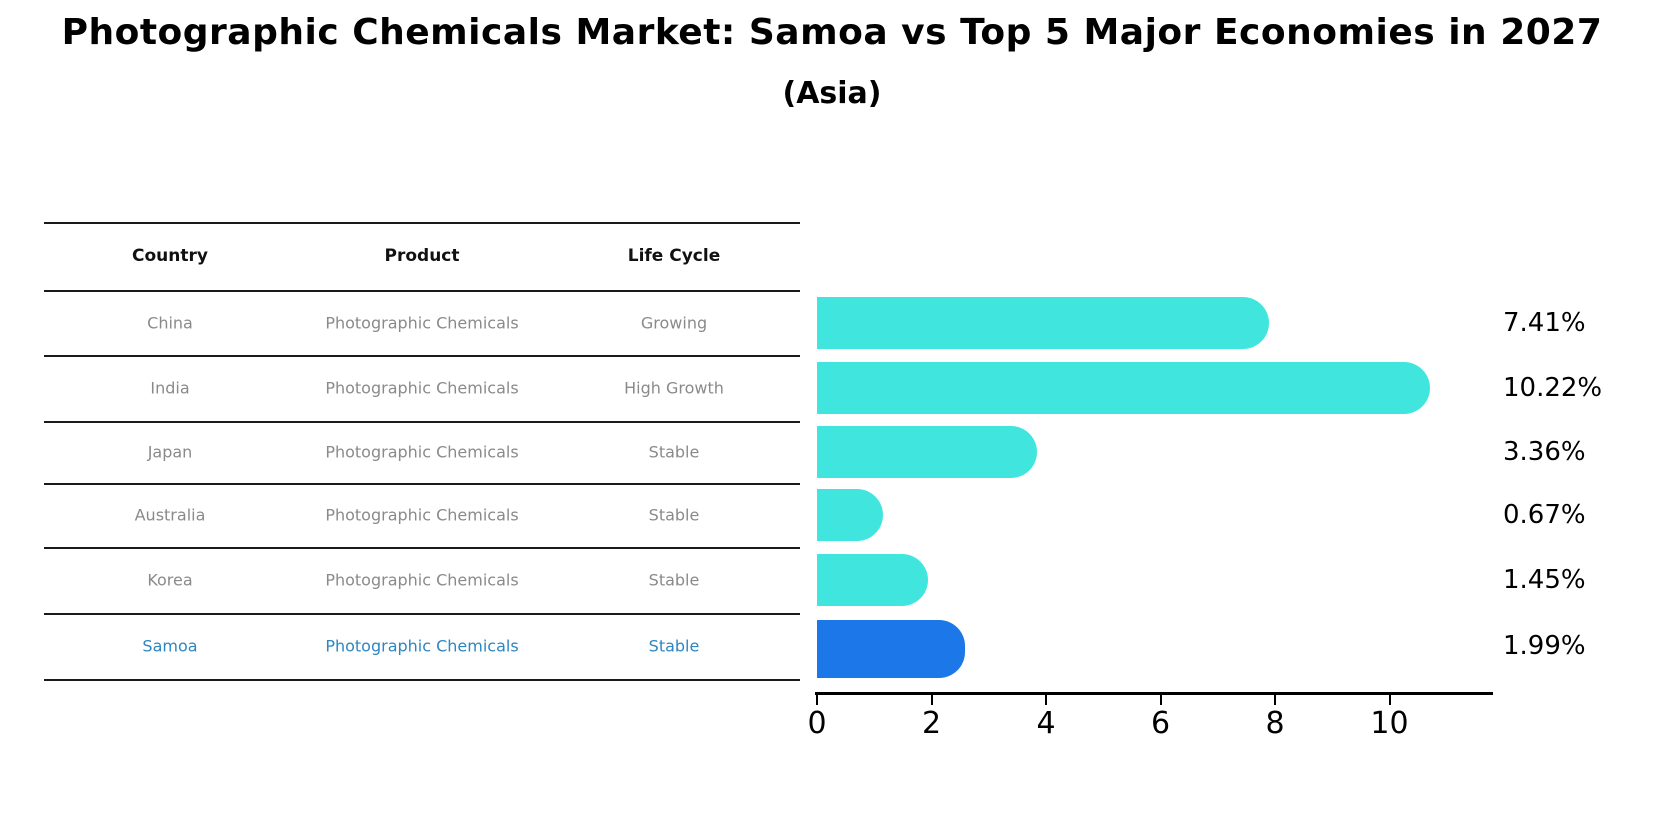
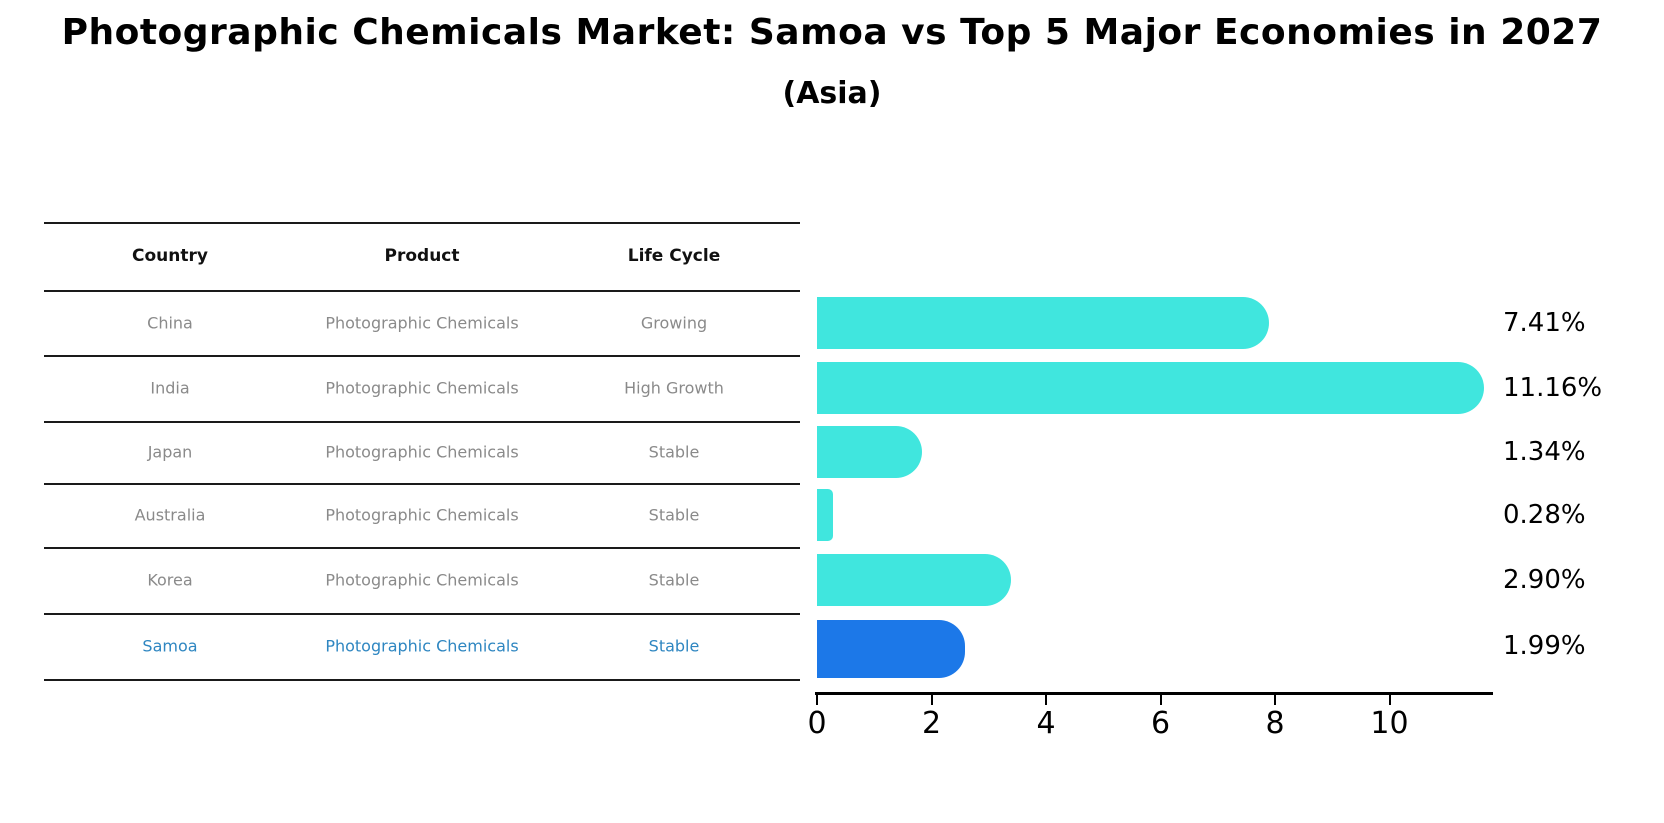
India: 10.22% -> 11.16%
Japan: 3.36% -> 1.34%
Australia: 0.67% -> 0.28%
Korea: 1.45% -> 2.90%
